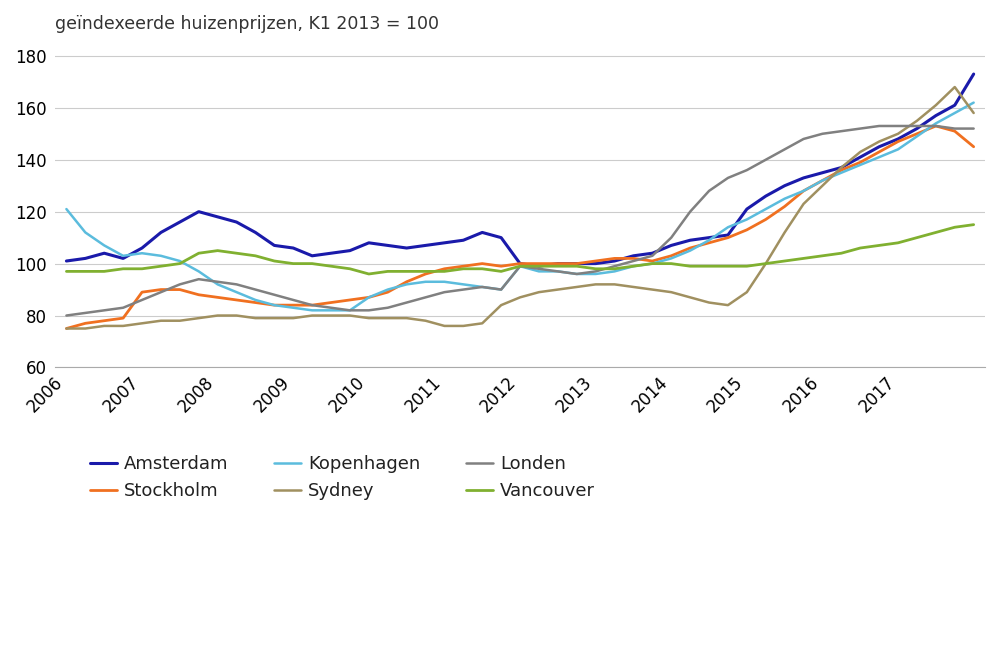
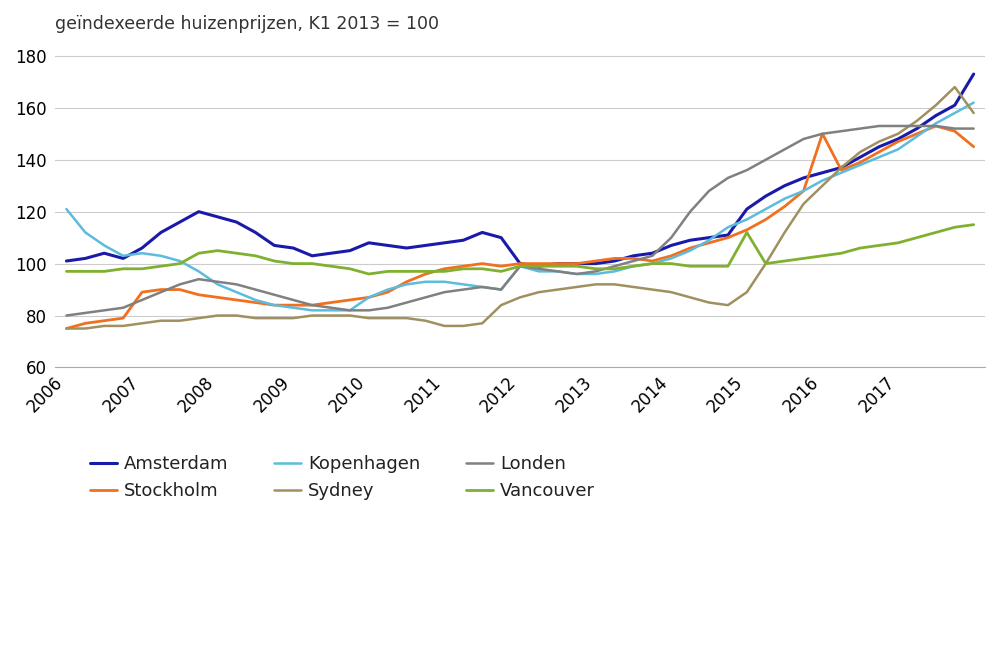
Vancouver/2015: 99 -> 112
Stockholm/2016: 132 -> 150
